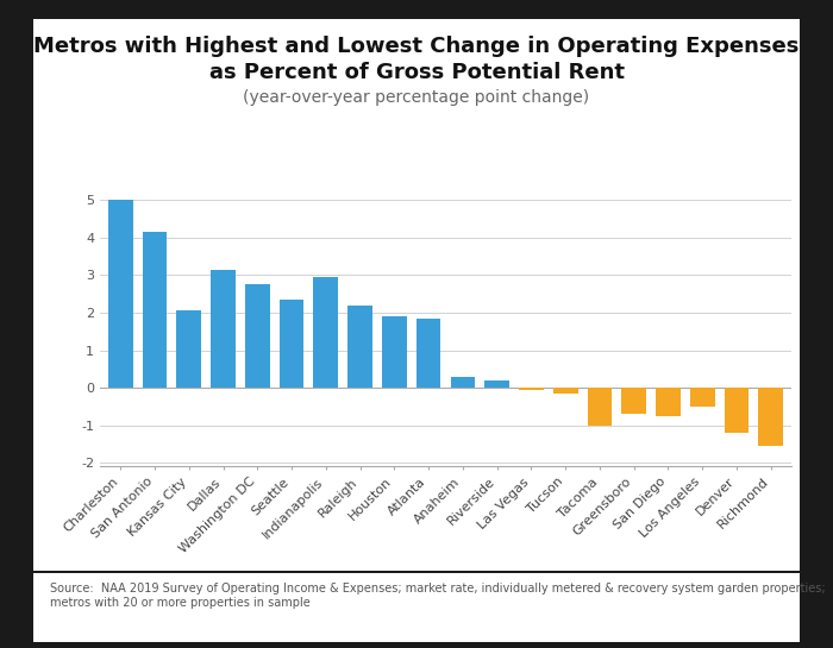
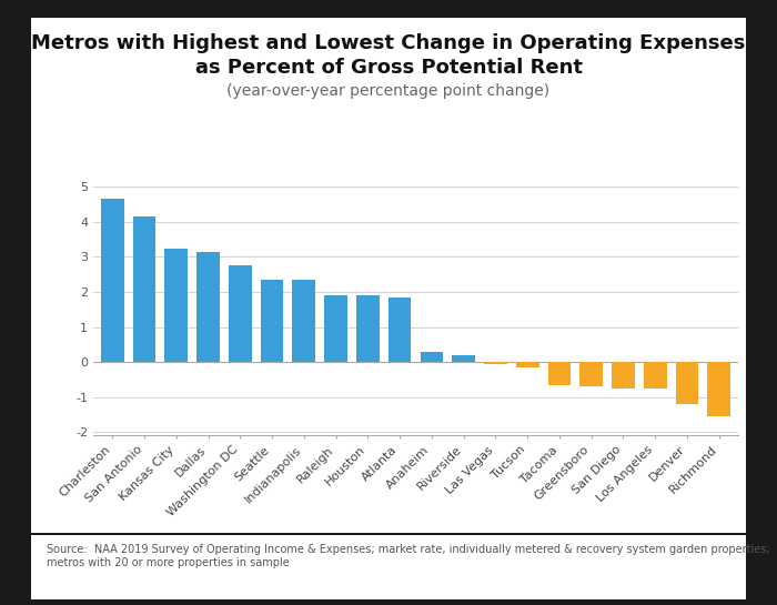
Charleston: 5.00 -> 4.65
Kansas City: 2.05 -> 3.25
Indianapolis: 2.95 -> 2.35
Raleigh: 2.20 -> 1.90
Tacoma: -1.00 -> -0.65
Los Angeles: -0.50 -> -0.75
